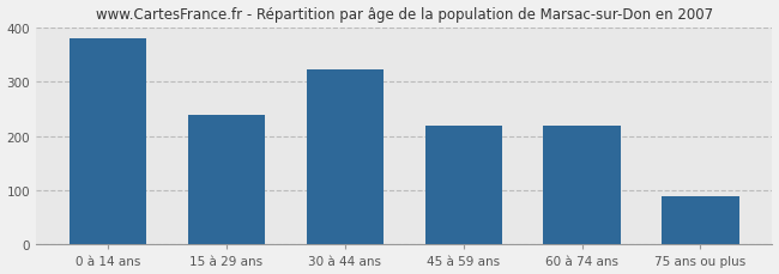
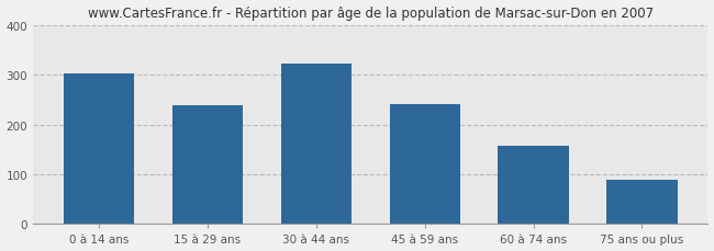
0 à 14 ans: 380 -> 302
45 à 59 ans: 220 -> 242
60 à 74 ans: 220 -> 157
